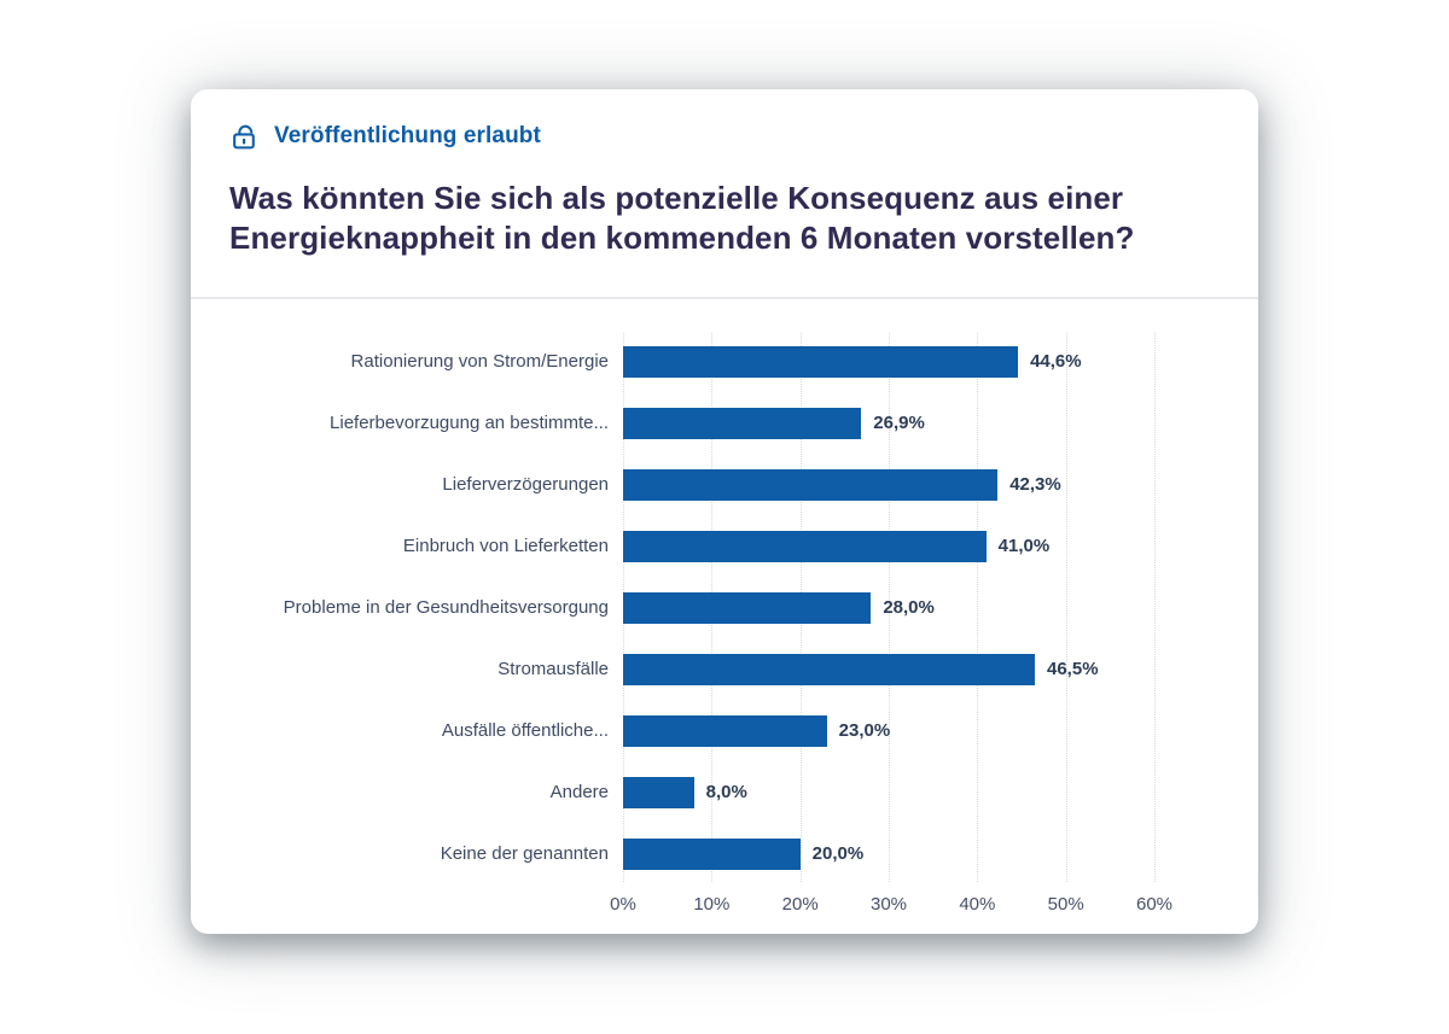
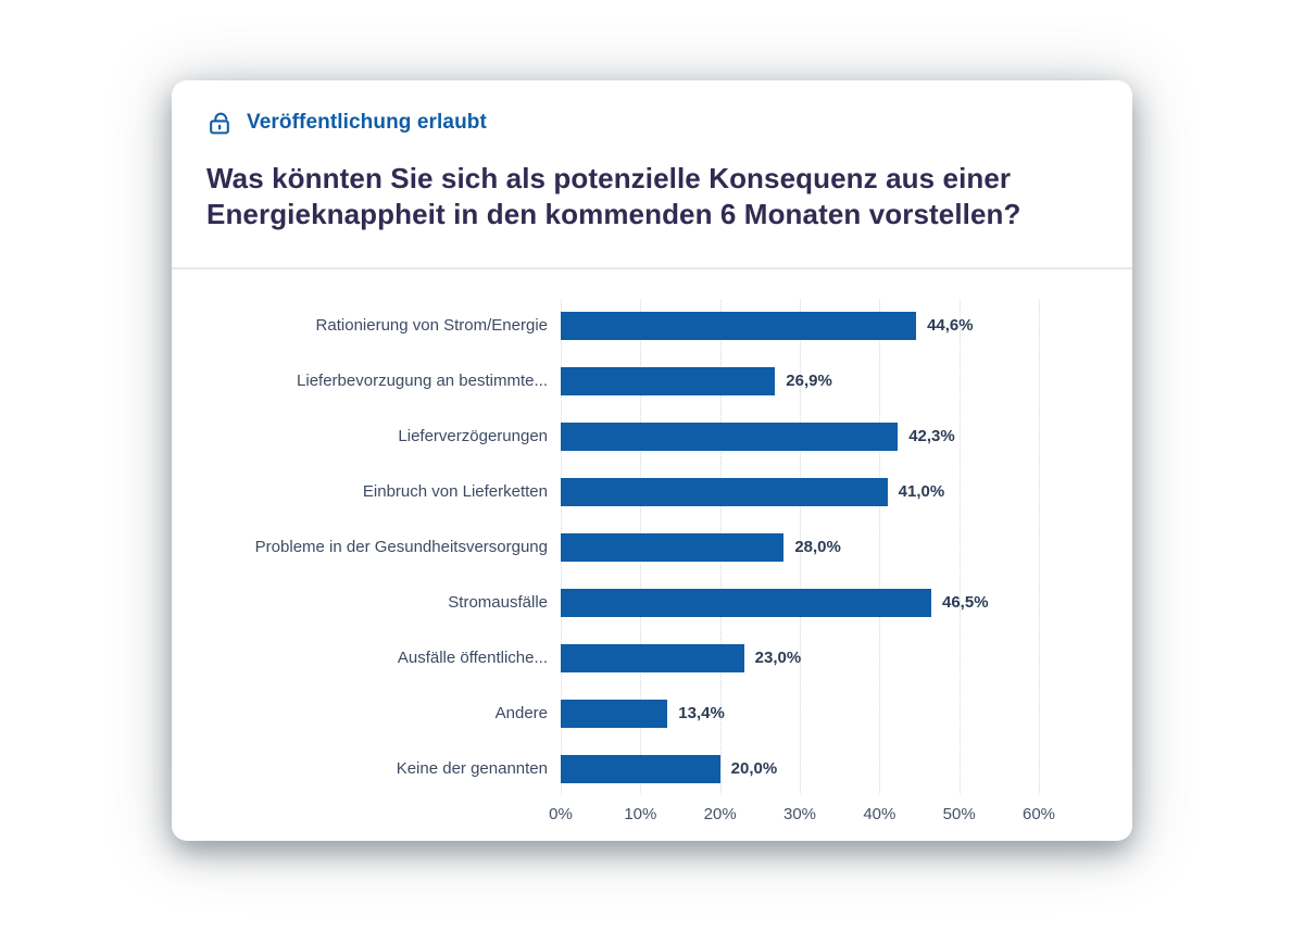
Andere: 8,0% -> 13,4%
